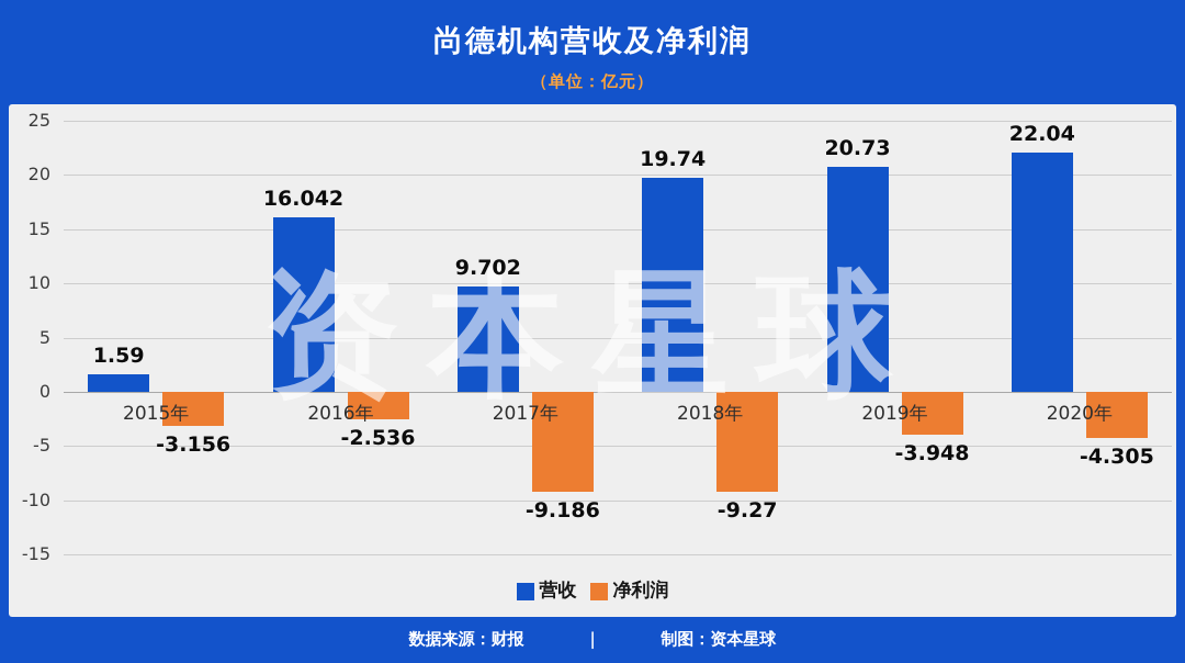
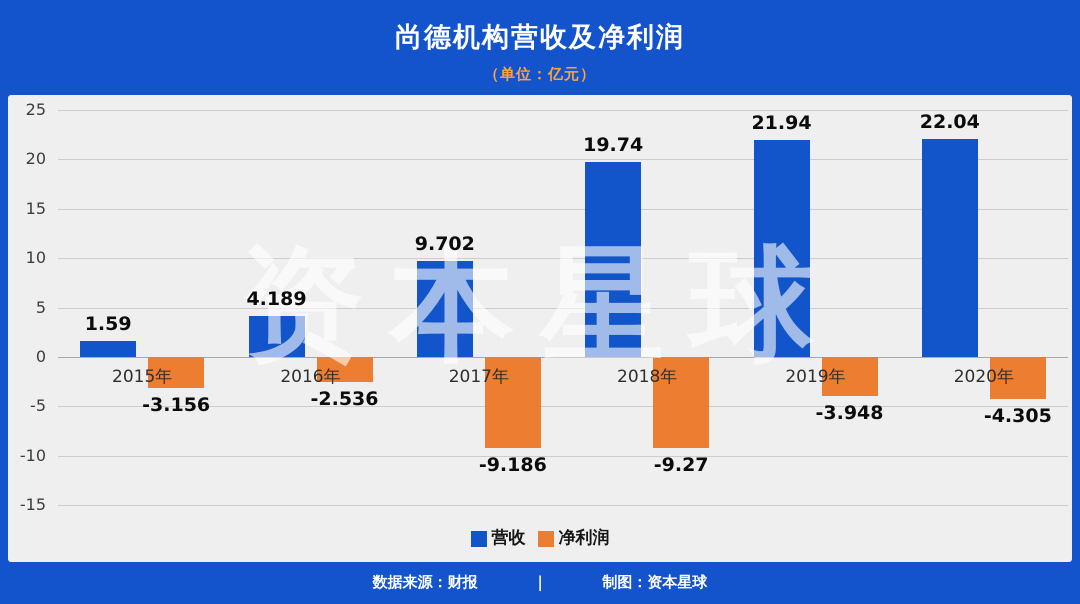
营收/2016年: 16.042 -> 4.189
营收/2019年: 20.73 -> 21.94
